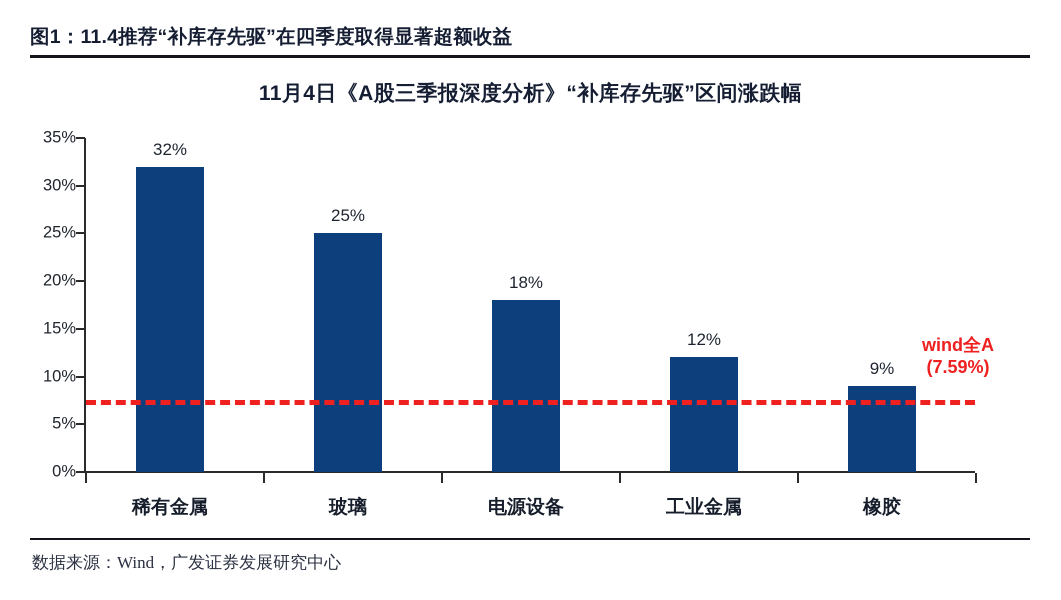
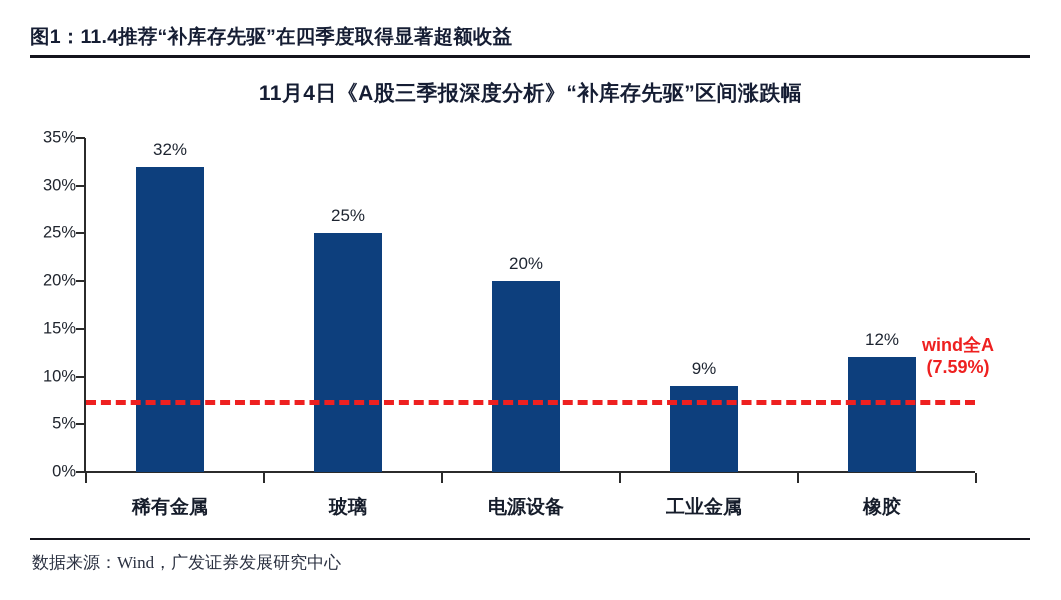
电源设备: 18% -> 20%
工业金属: 12% -> 9%
橡胶: 9% -> 12%
